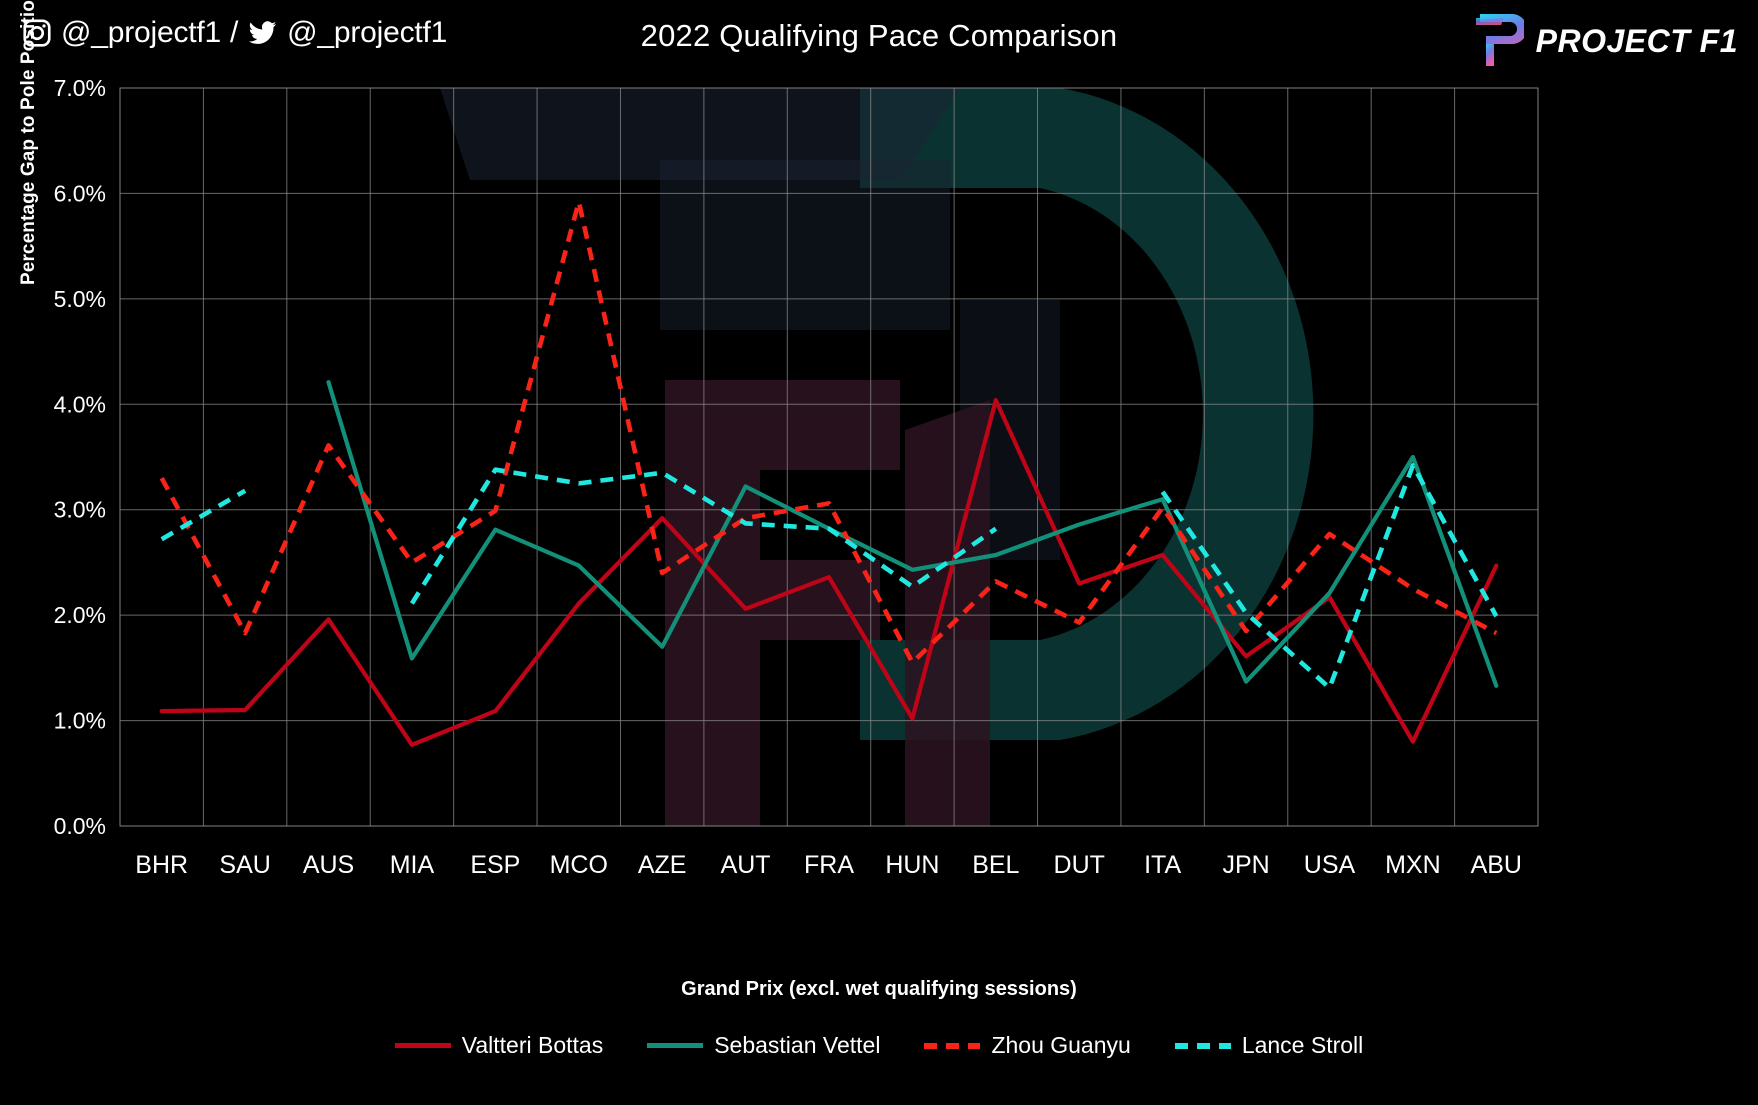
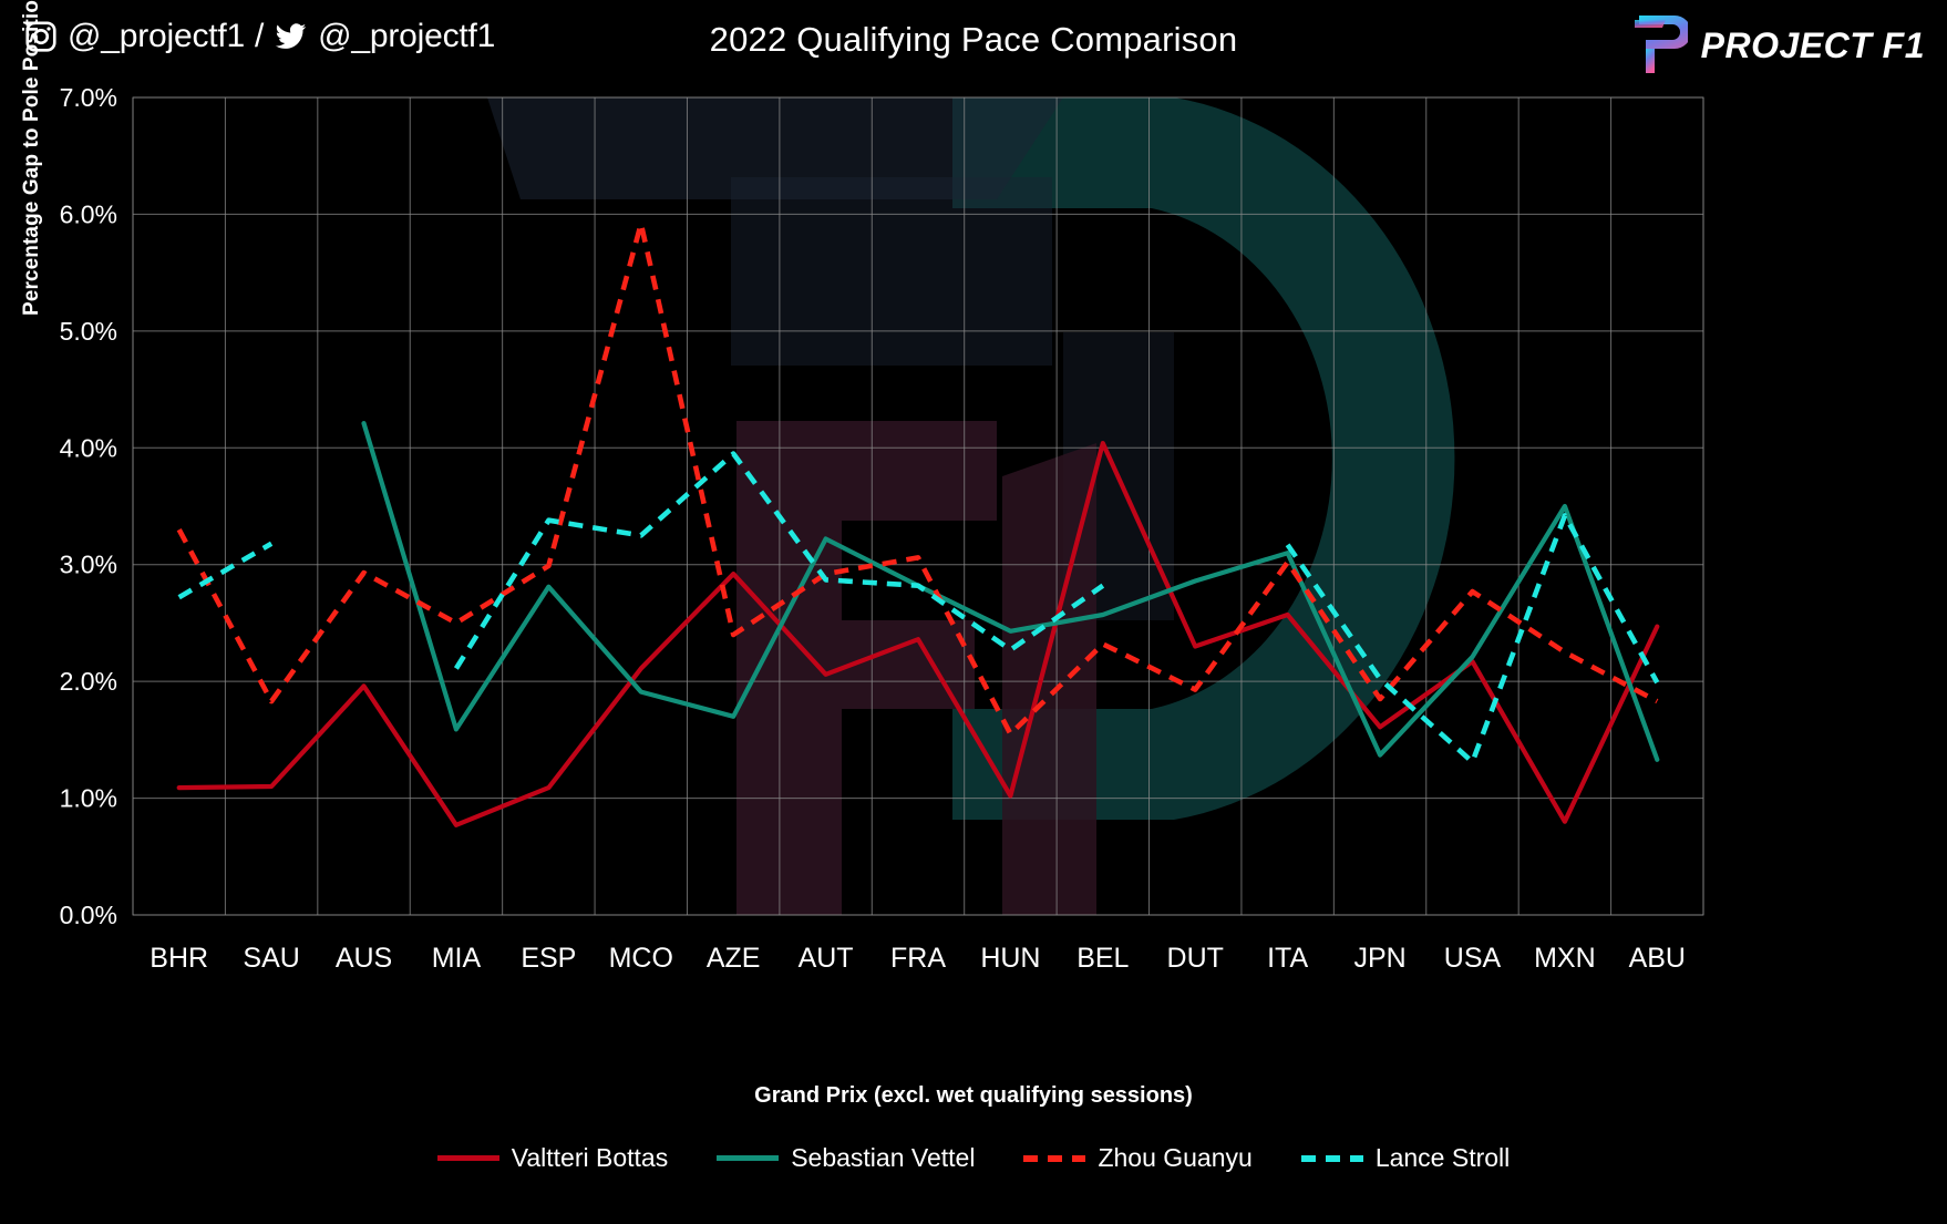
Zhou Guanyu/AUS: 3.61% -> 2.93%
Sebastian Vettel/MCO: 2.47% -> 1.91%
Lance Stroll/AZE: 3.35% -> 3.95%
